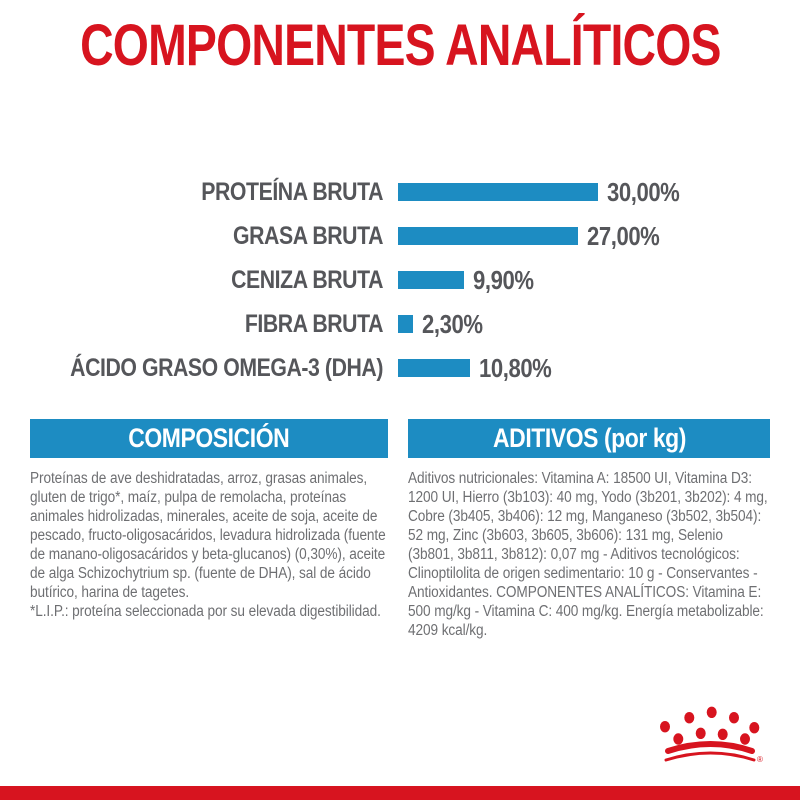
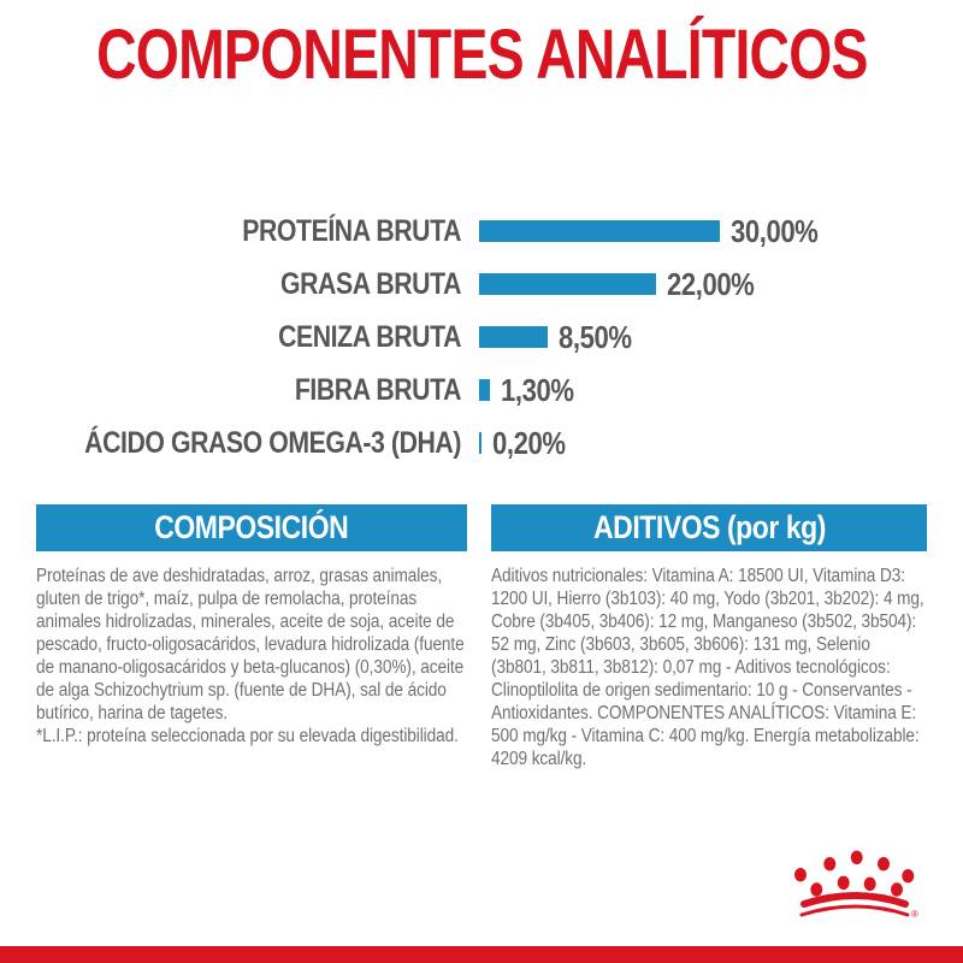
GRASA BRUTA: 27,00% -> 22,00%
CENIZA BRUTA: 9,90% -> 8,50%
FIBRA BRUTA: 2,30% -> 1,30%
ÁCIDO GRASO OMEGA-3 (DHA): 10,80% -> 0,20%
